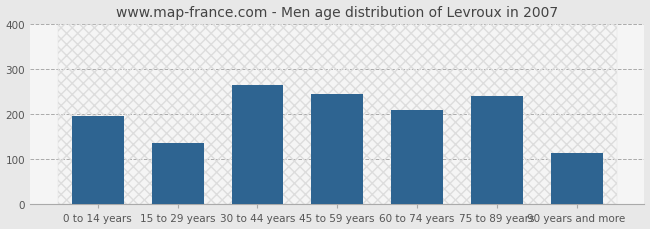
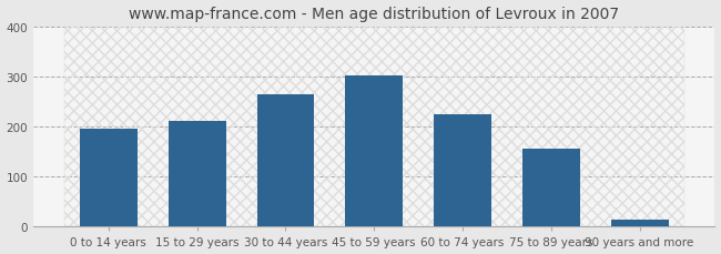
15 to 29 years: 135 -> 211
45 to 59 years: 245 -> 302
60 to 74 years: 210 -> 224
75 to 89 years: 240 -> 157
90 years and more: 115 -> 14
